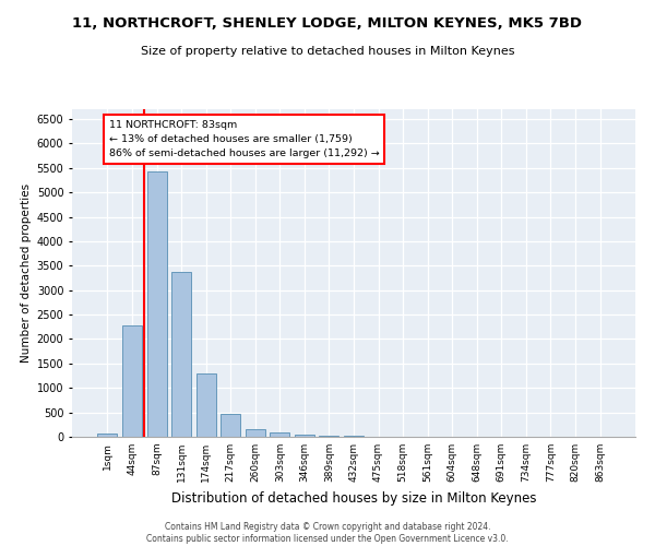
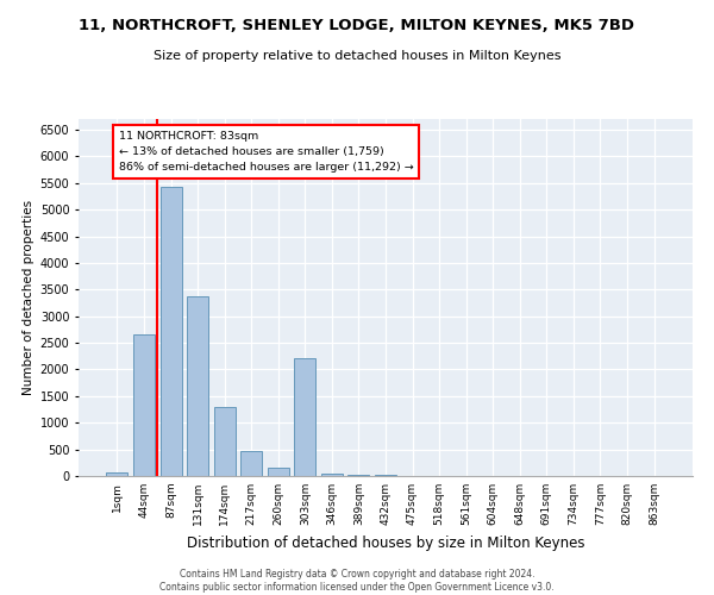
44sqm: 2270 -> 2650
303sqm: 90 -> 2200
